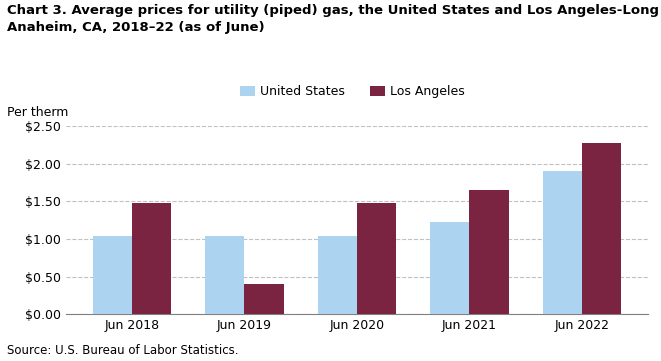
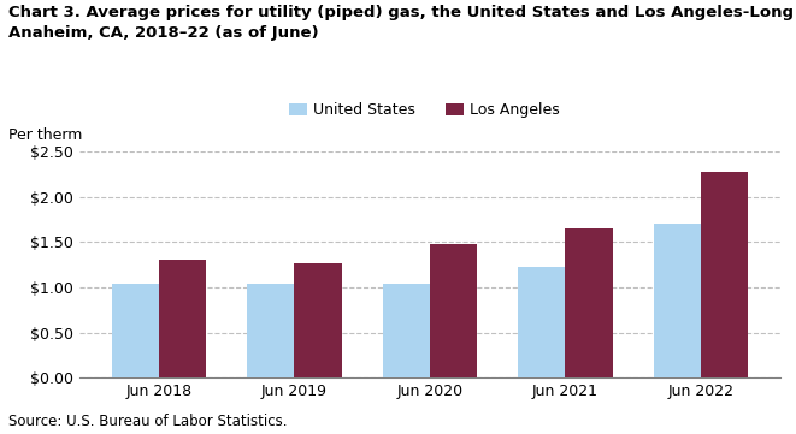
Los Angeles/Jun 2018: $1.48 -> $1.30
Los Angeles/Jun 2019: $0.40 -> $1.27
United States/Jun 2022: $1.90 -> $1.70
